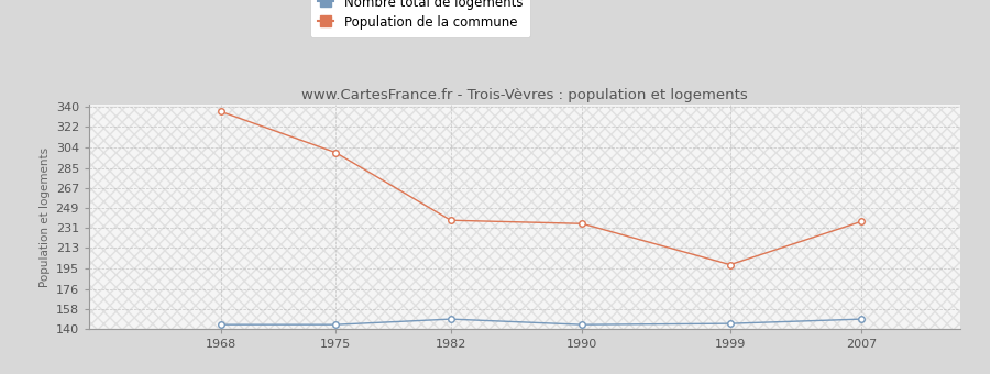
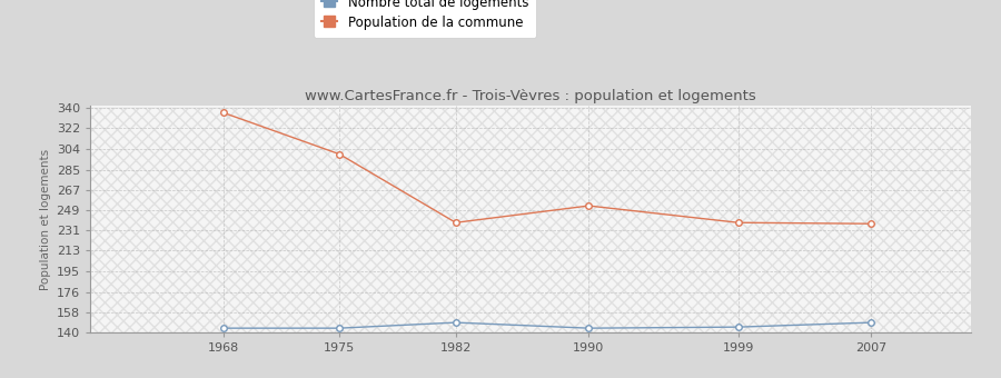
Population de la commune/1990: 235 -> 253
Population de la commune/1999: 198 -> 238
